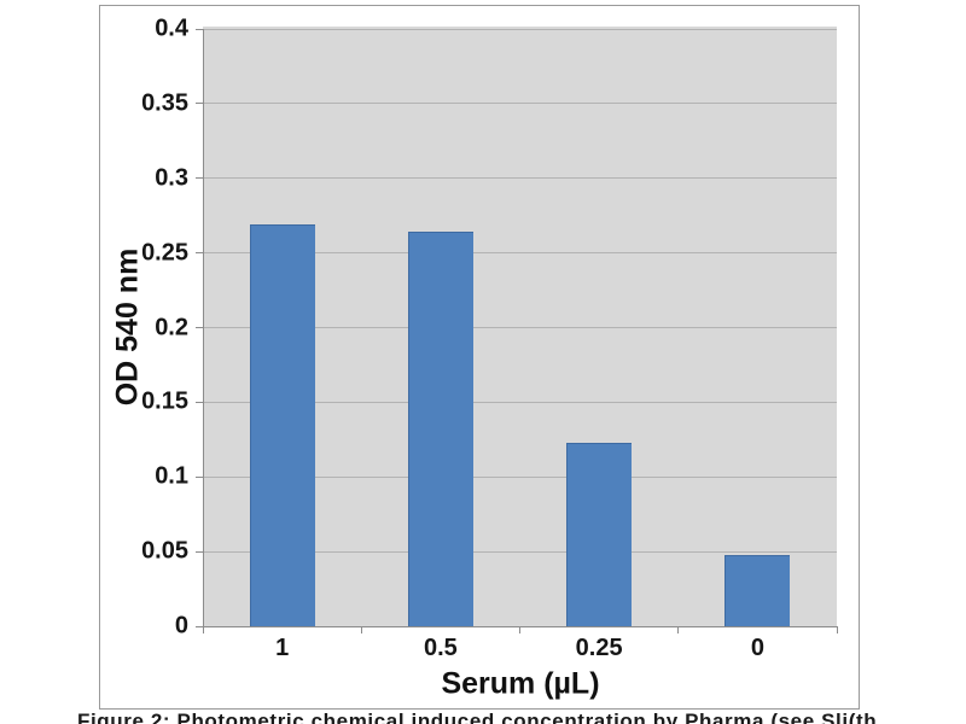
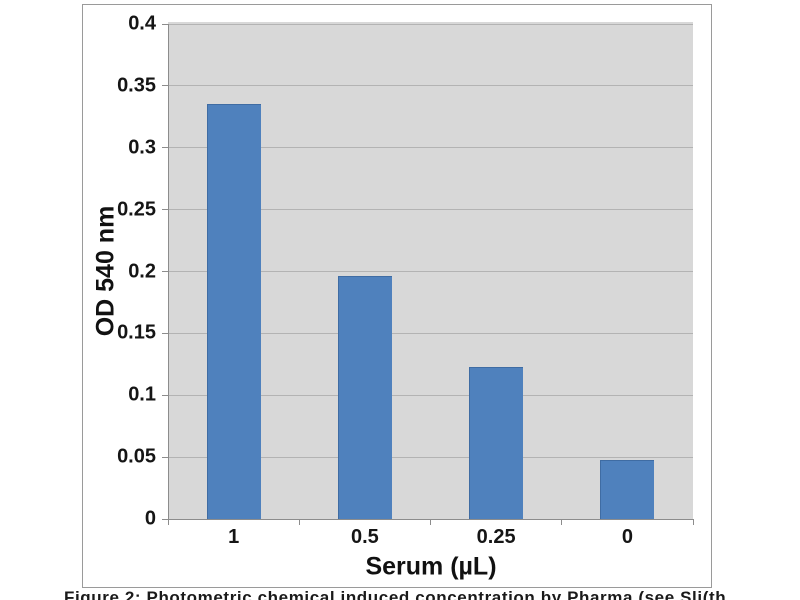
1: 0.269 -> 0.335
0.5: 0.264 -> 0.196
